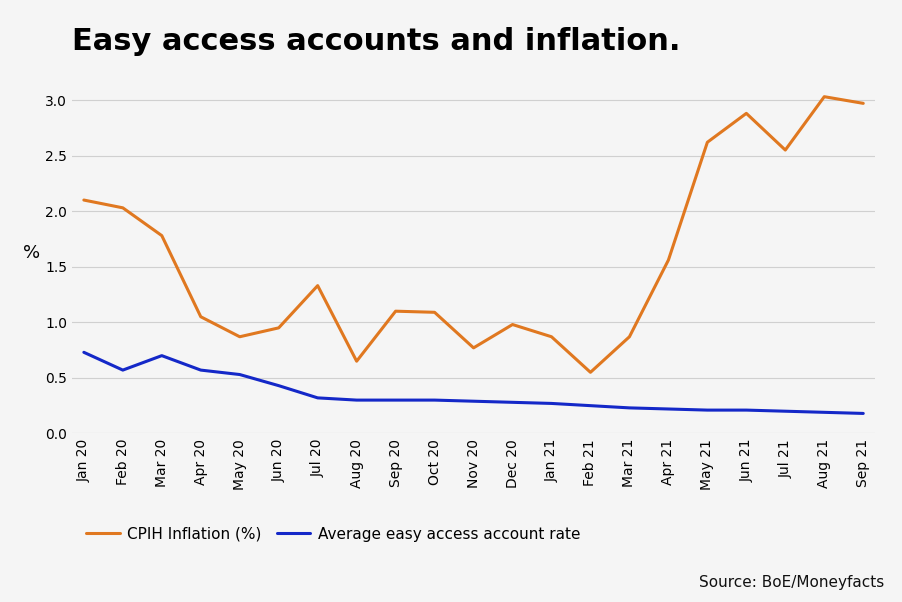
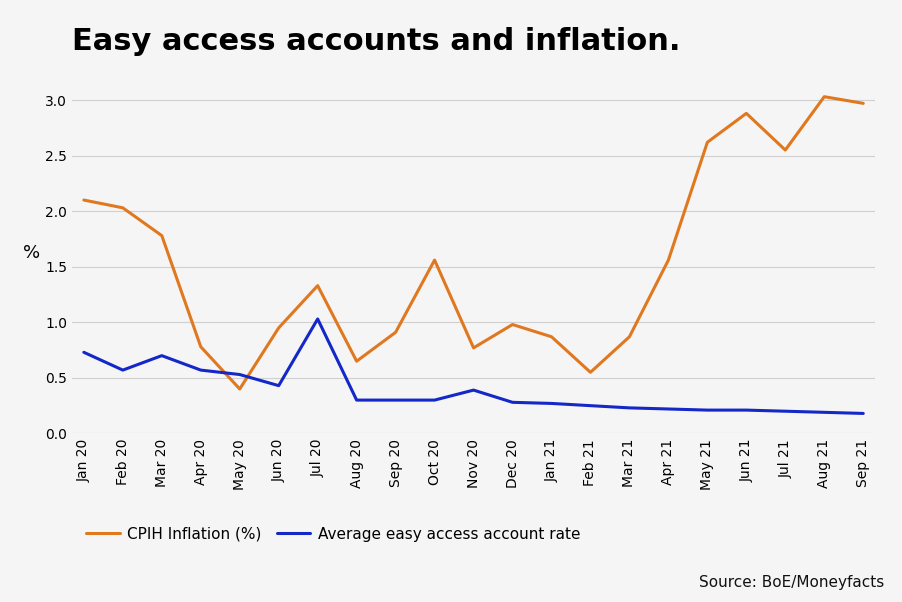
CPIH Inflation (%)/Apr 20: 1.05 -> 0.78
CPIH Inflation (%)/May 20: 0.87 -> 0.40
Average easy access account rate/Jul 20: 0.32 -> 1.03
CPIH Inflation (%)/Sep 20: 1.10 -> 0.91
CPIH Inflation (%)/Oct 20: 1.09 -> 1.56
Average easy access account rate/Nov 20: 0.29 -> 0.39
